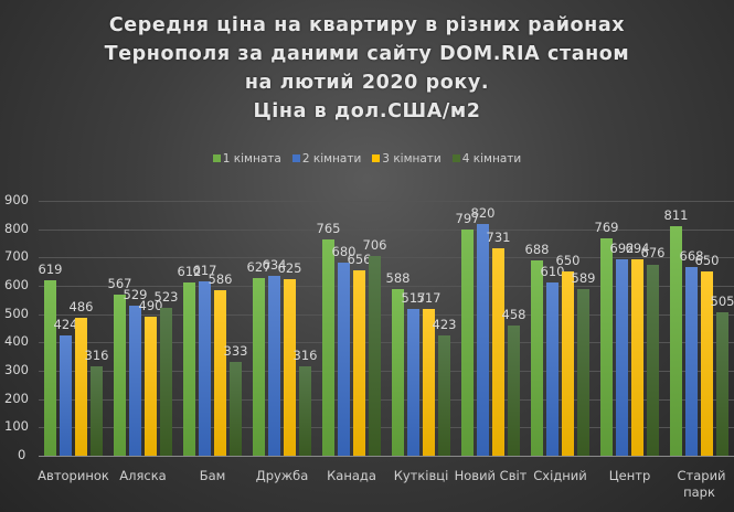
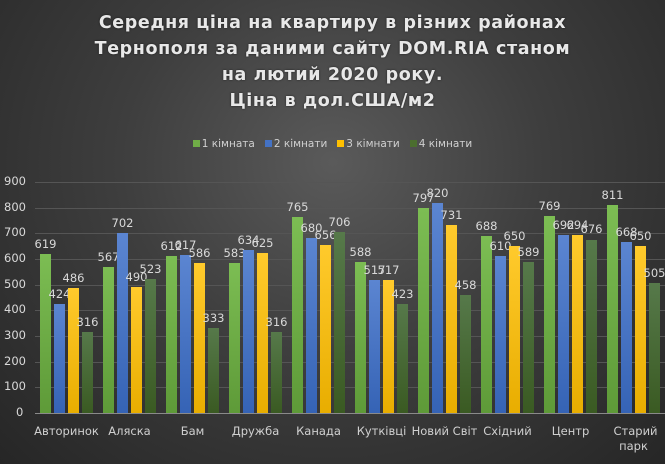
2 кімнати/Аляска: 529 -> 702
1 кімната/Дружба: 627 -> 583
